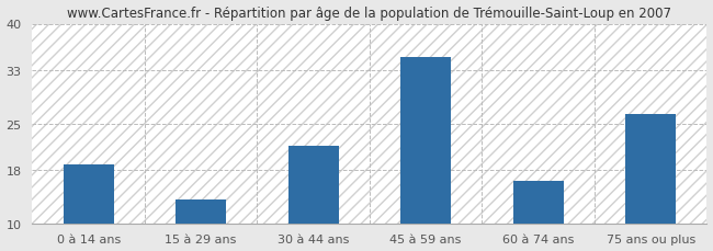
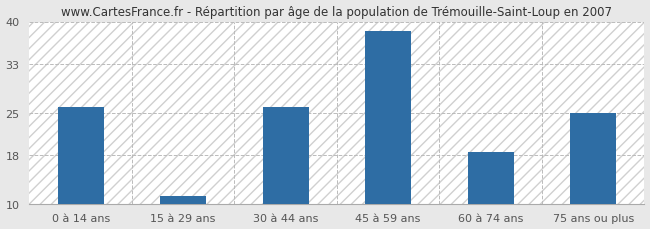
0 à 14 ans: 18.8 -> 26.0
15 à 29 ans: 13.6 -> 11.3
30 à 44 ans: 21.6 -> 26.0
45 à 59 ans: 35.0 -> 38.5
60 à 74 ans: 16.4 -> 18.5
75 ans ou plus: 26.4 -> 25.0
